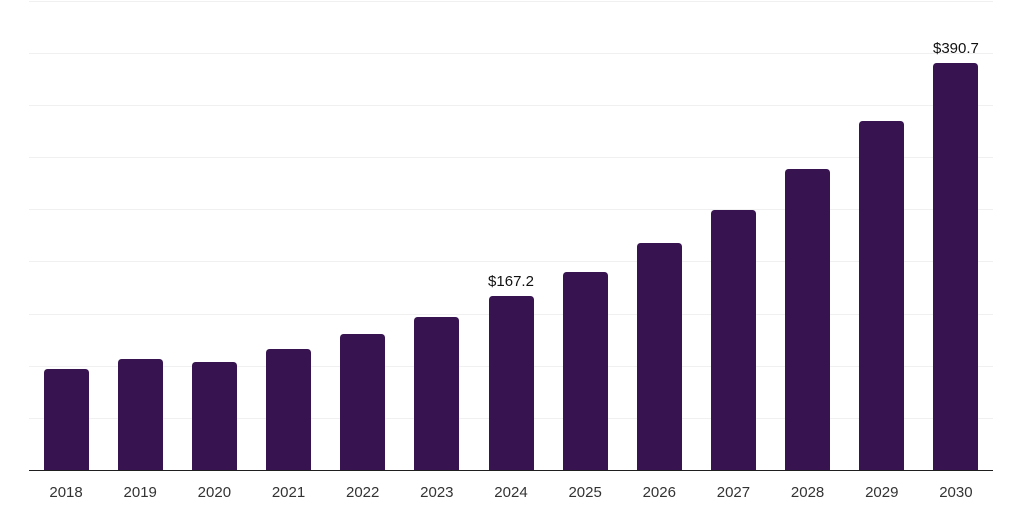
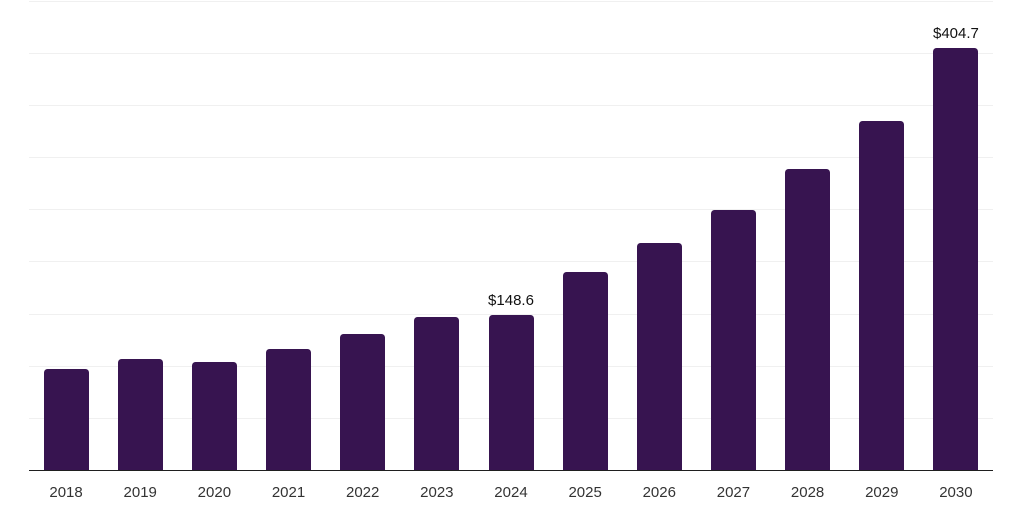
2024: $167.2 -> $148.6
2030: $390.7 -> $404.7
